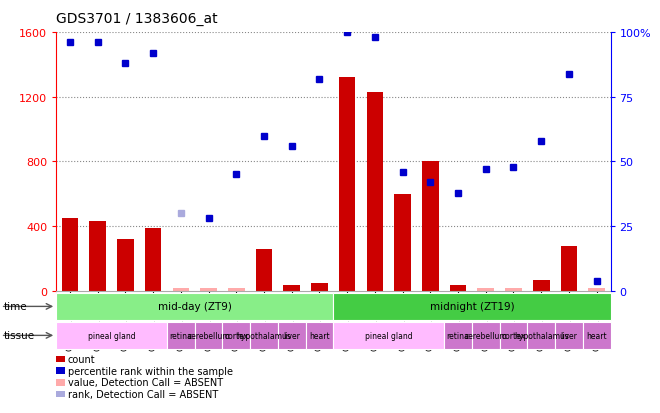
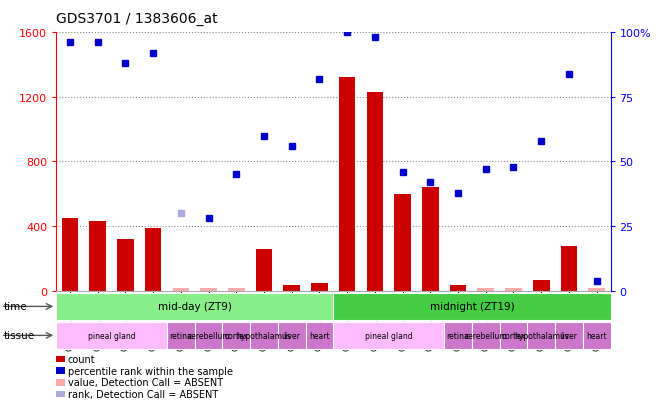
GSM310042: 800 -> 640
